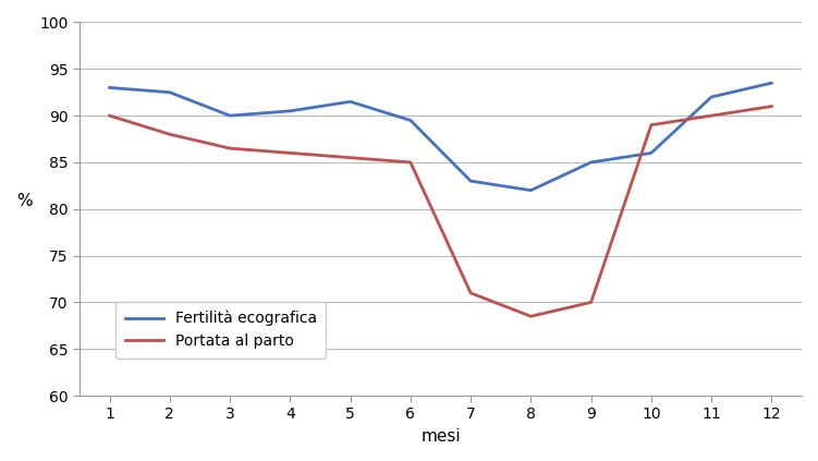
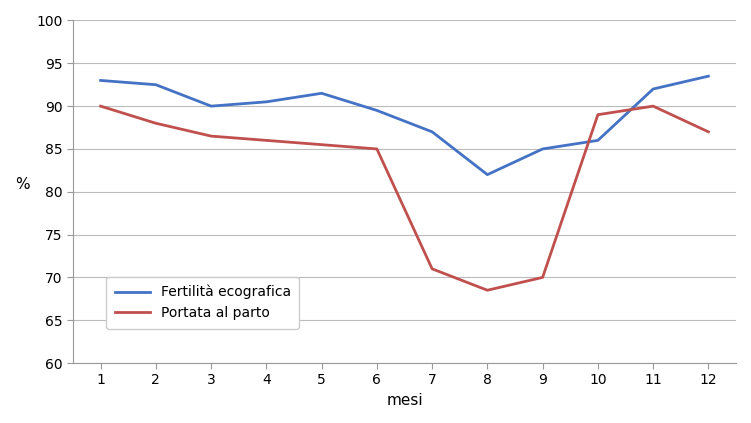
Fertilità ecografica/7: 83.0 -> 87.0
Portata al parto/12: 91.0 -> 87.0
